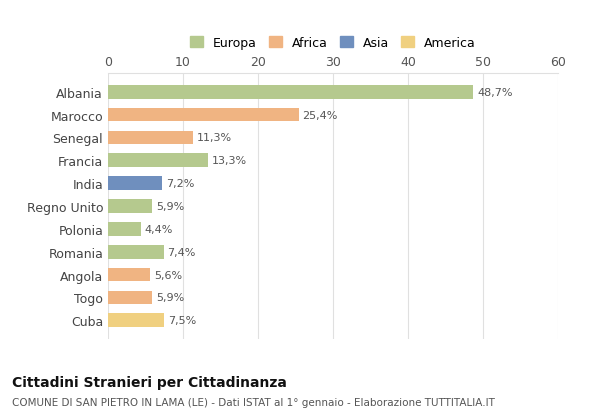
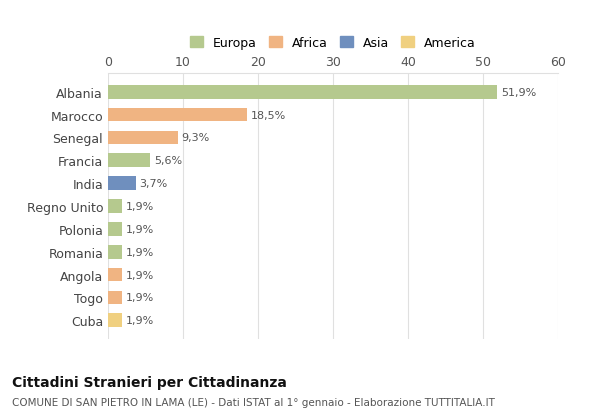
Albania: 48,7% -> 51,9%
Marocco: 25,4% -> 18,5%
Senegal: 11,3% -> 9,3%
Francia: 13,3% -> 5,6%
India: 7,2% -> 3,7%
Regno Unito: 5,9% -> 1,9%
Polonia: 4,4% -> 1,9%
Romania: 7,4% -> 1,9%
Angola: 5,6% -> 1,9%
Togo: 5,9% -> 1,9%
Cuba: 7,5% -> 1,9%
